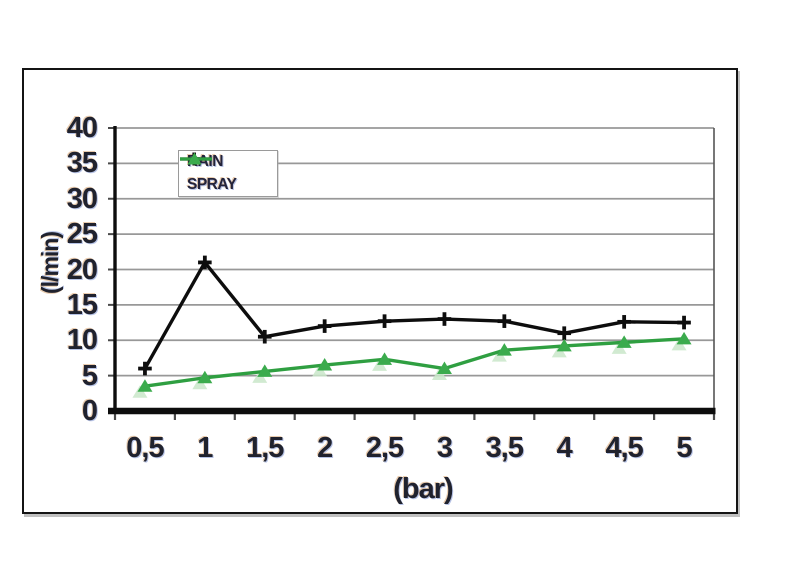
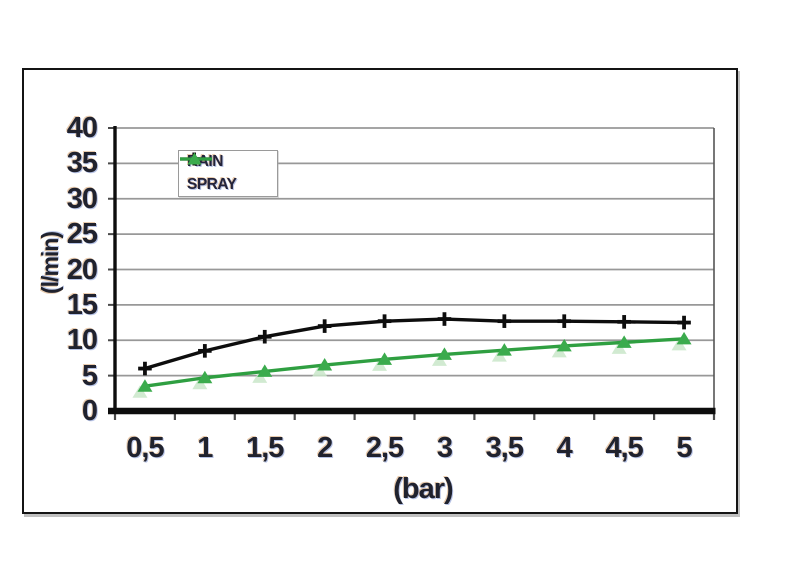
RAIN/1: 21 -> 8
SPRAY/3: 6 -> 8
RAIN/4: 11 -> 13
